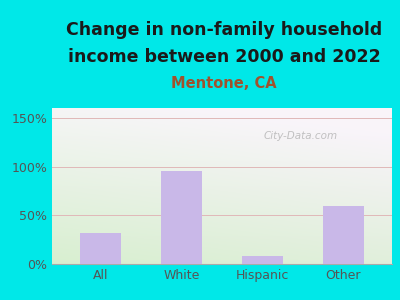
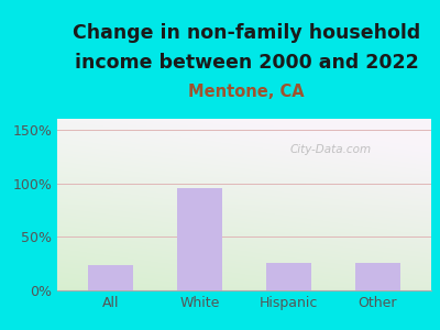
All: 32% -> 24%
Hispanic: 8% -> 26%
Other: 60% -> 26%
